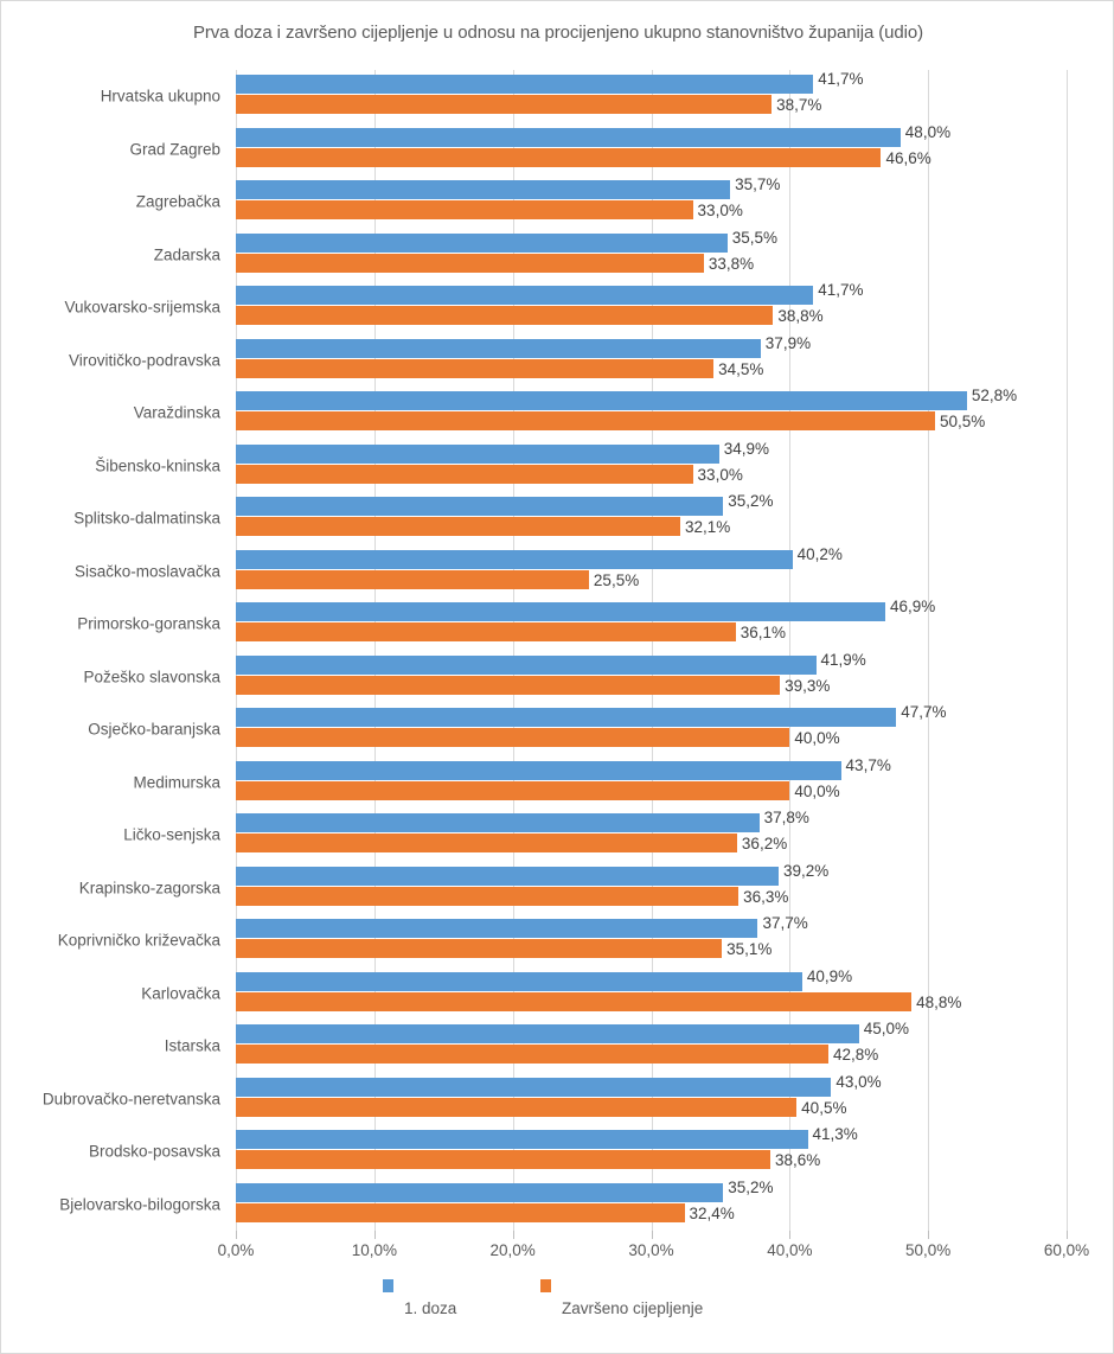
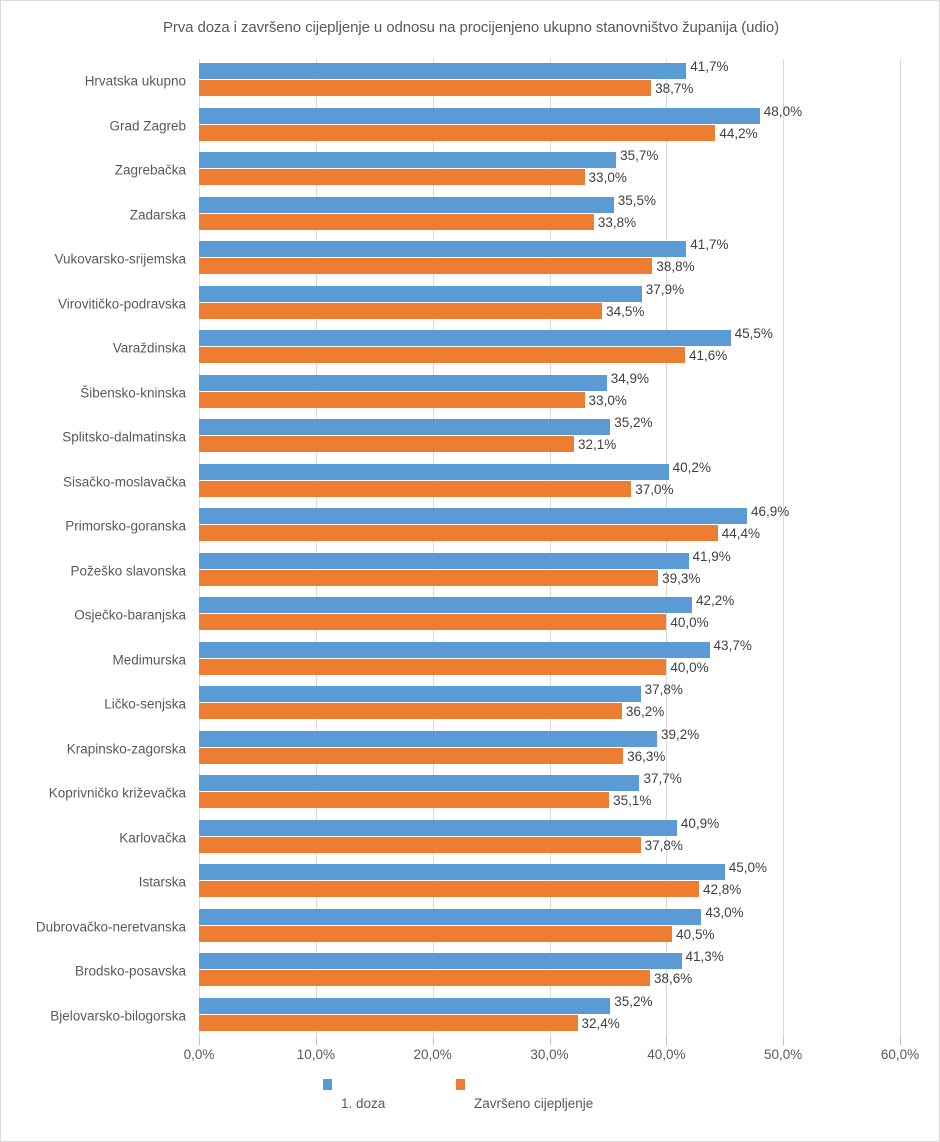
Završeno cijepljenje/Grad Zagreb: 46,6% -> 44,2%
1. doza/Varaždinska: 52,8% -> 45,5%
Završeno cijepljenje/Varaždinska: 50,5% -> 41,6%
Završeno cijepljenje/Sisačko-moslavačka: 25,5% -> 37,0%
Završeno cijepljenje/Primorsko-goranska: 36,1% -> 44,4%
1. doza/Osječko-baranjska: 47,7% -> 42,2%
Završeno cijepljenje/Karlovačka: 48,8% -> 37,8%
